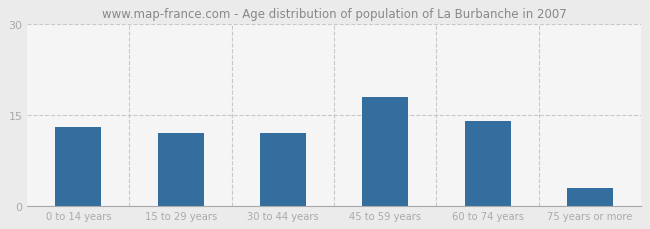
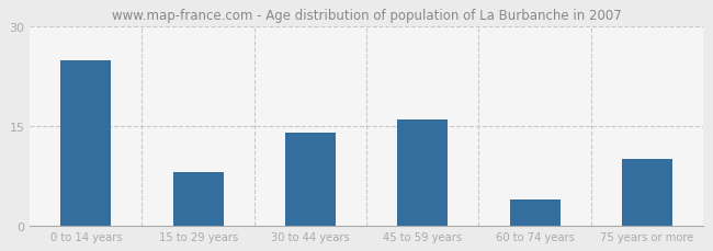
0 to 14 years: 13 -> 25
15 to 29 years: 12 -> 8
30 to 44 years: 12 -> 14
45 to 59 years: 18 -> 16
60 to 74 years: 14 -> 4
75 years or more: 3 -> 10
